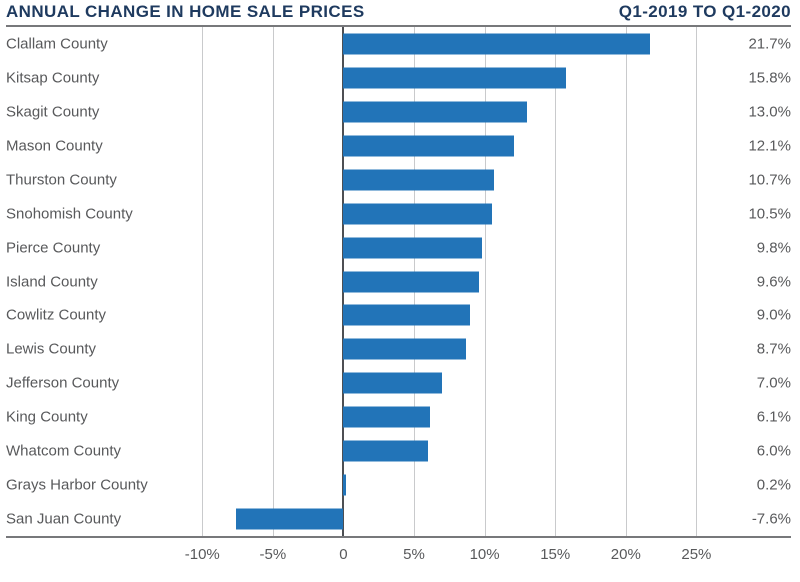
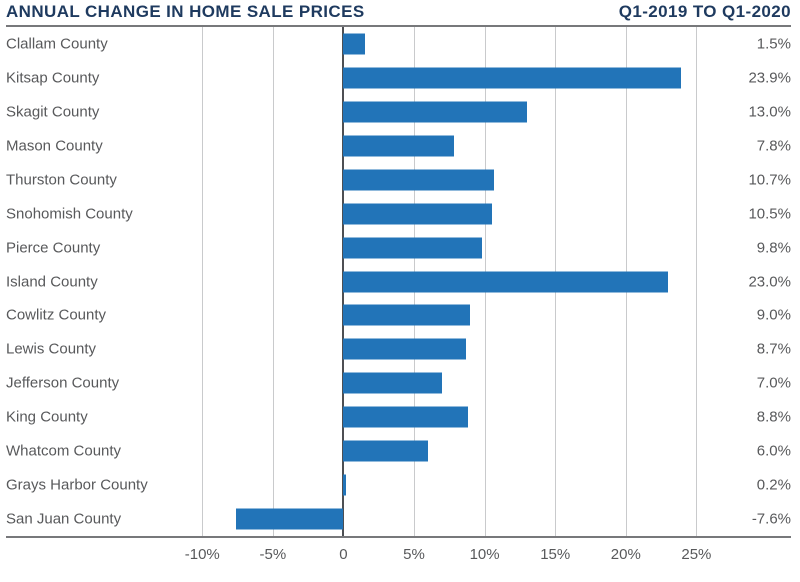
Clallam County: 21.7% -> 1.5%
Kitsap County: 15.8% -> 23.9%
Mason County: 12.1% -> 7.8%
Island County: 9.6% -> 23.0%
King County: 6.1% -> 8.8%
